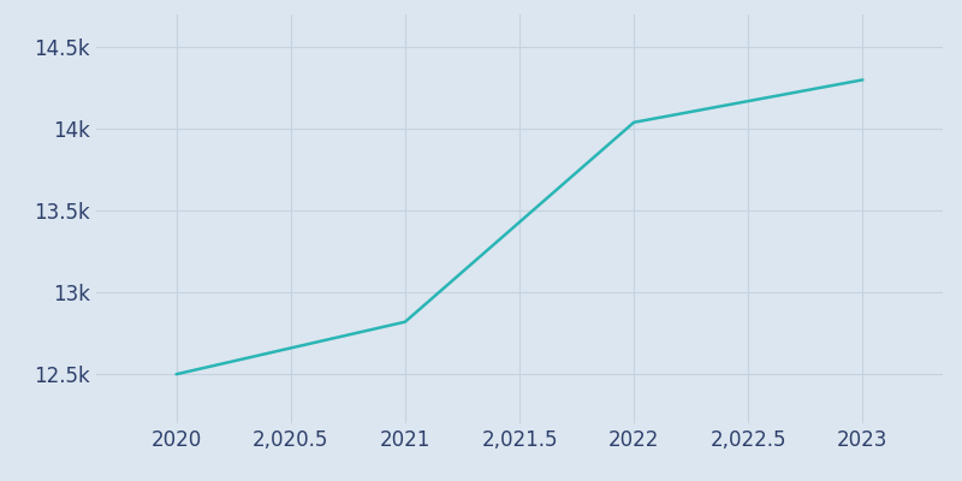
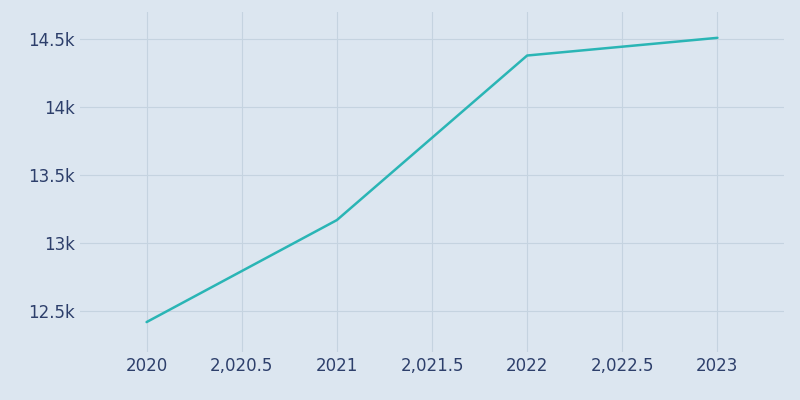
2020: 12.50k -> 12.42k
2021: 12.82k -> 13.17k
2022: 14.04k -> 14.38k
2023: 14.30k -> 14.51k
